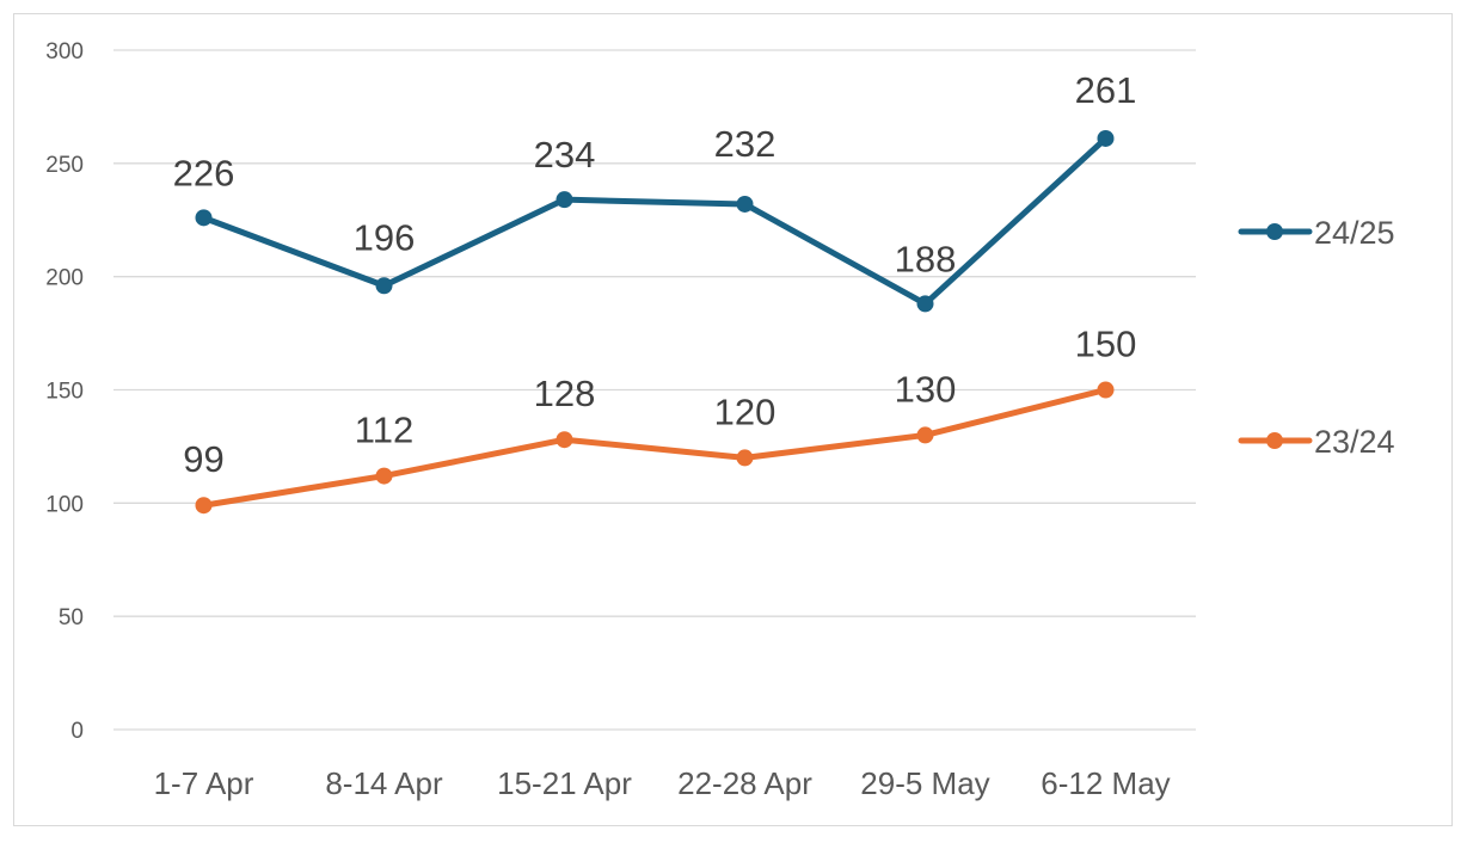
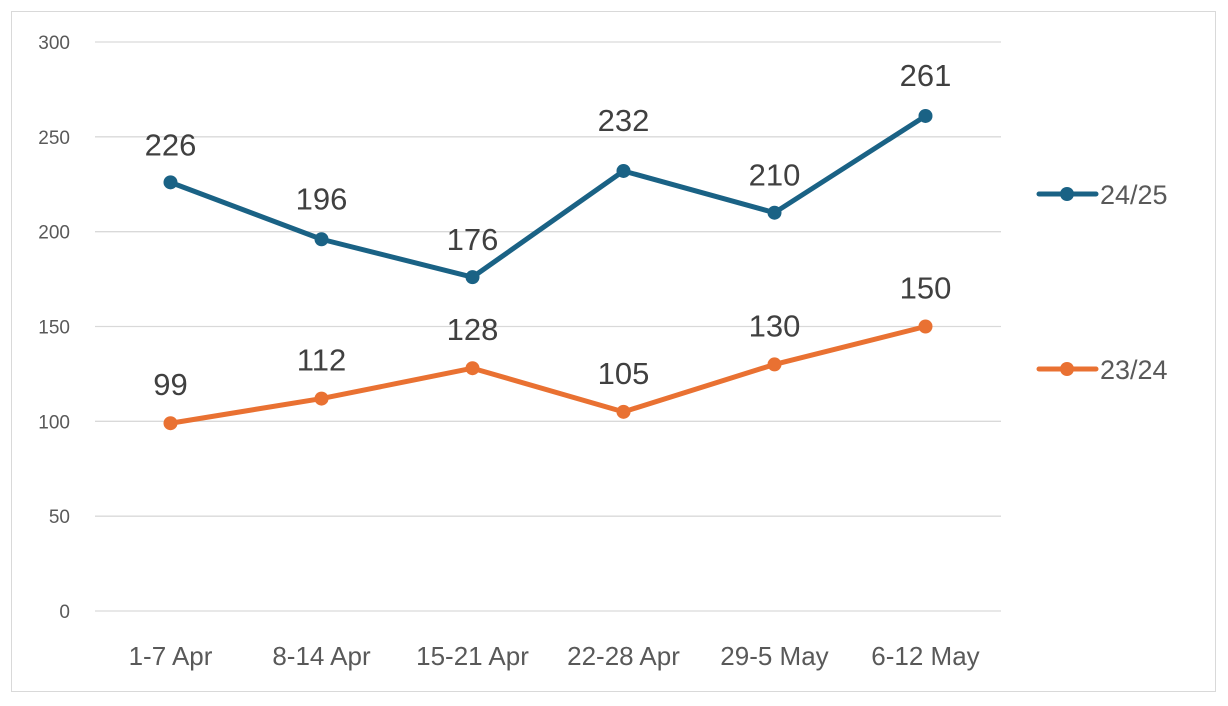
24/25/15-21 Apr: 234 -> 176
23/24/22-28 Apr: 120 -> 105
24/25/29-5 May: 188 -> 210
